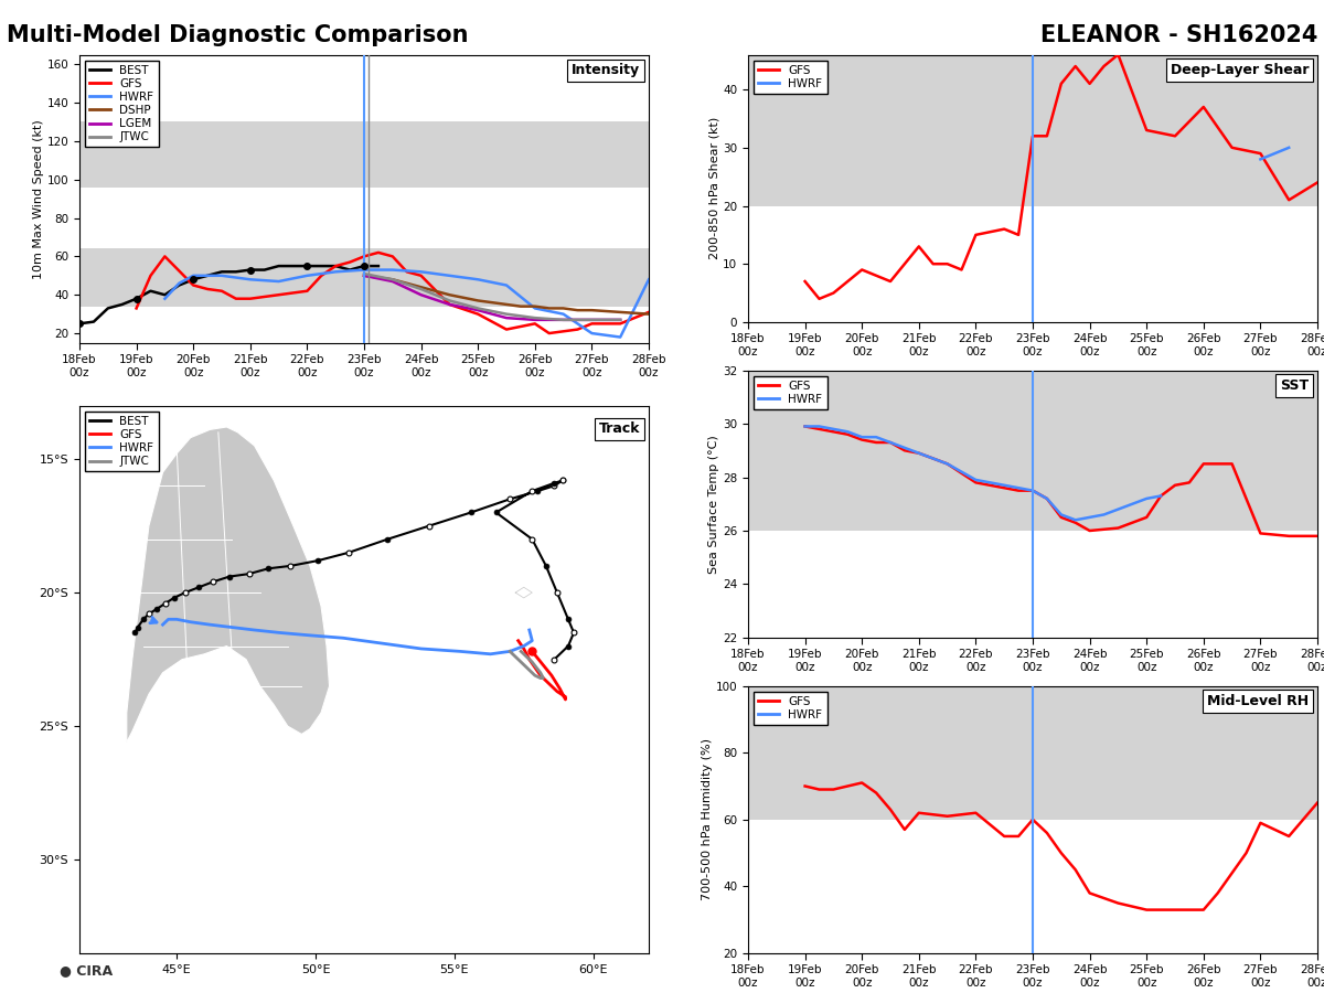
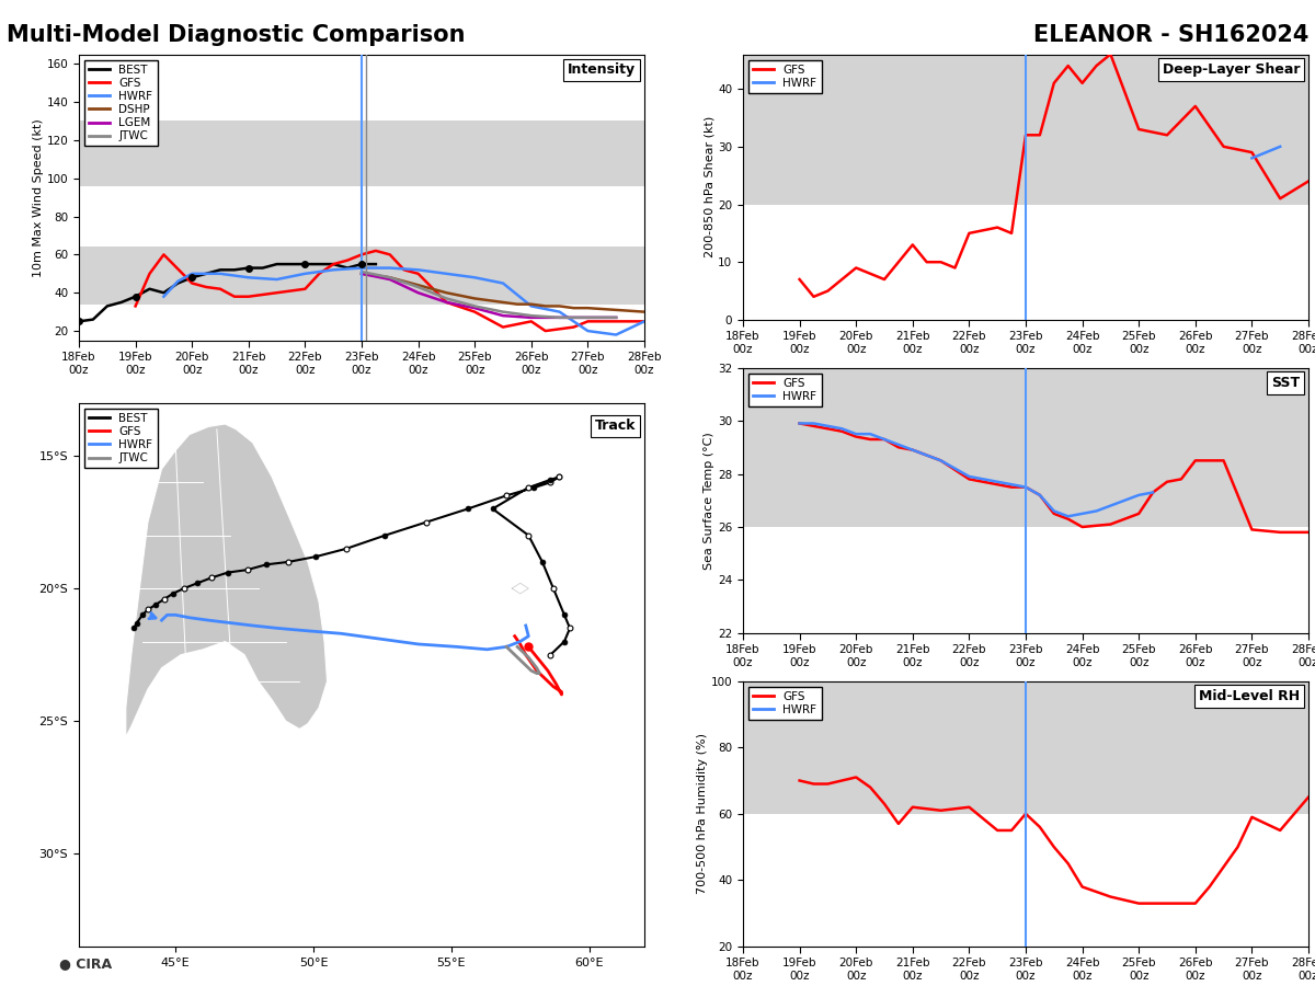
GFS/28Feb 00z: 31 -> 25
HWRF/28Feb 00z: 48 -> 25
